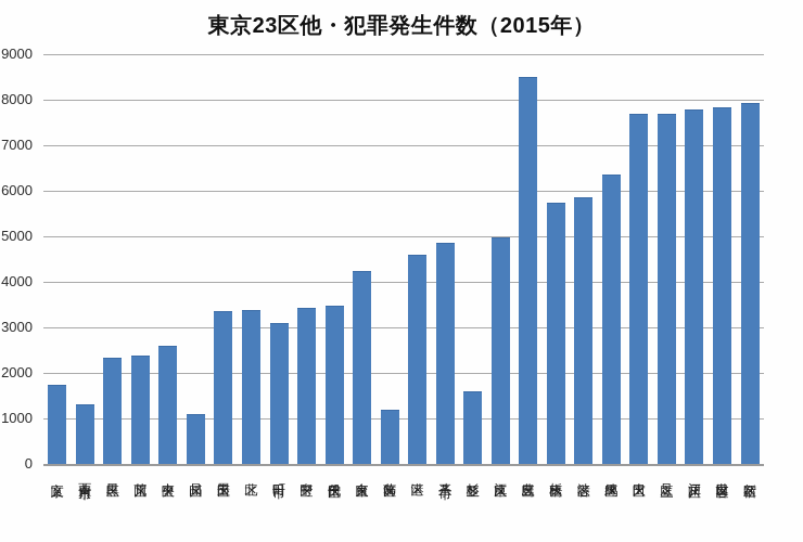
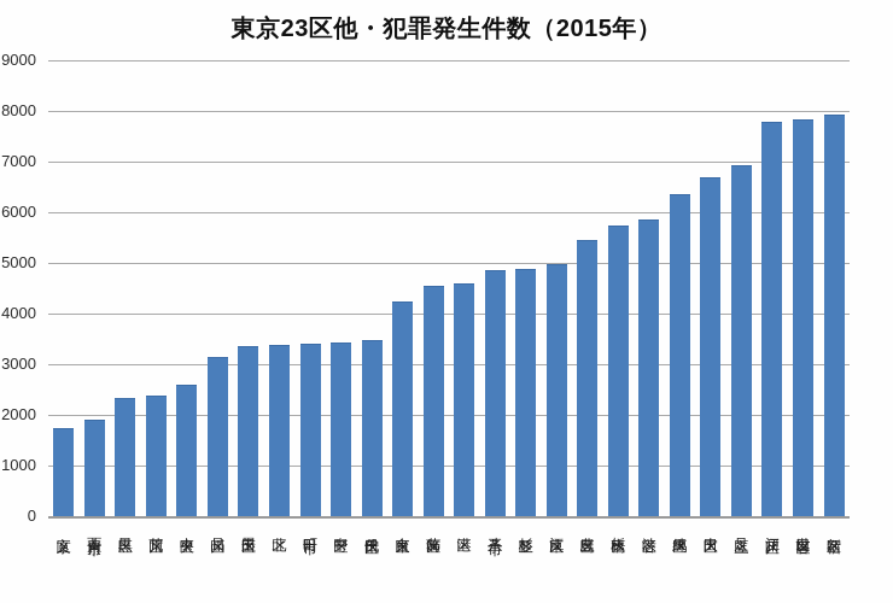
西東京市: 1300 -> 1900
品川区: 1100 -> 3200
町田市: 3100 -> 3400
葛飾区: 1200 -> 4600
杉並区: 1600 -> 4900
豊島区: 8500 -> 5400
大田区: 7700 -> 6700
足立区: 7700 -> 6900
